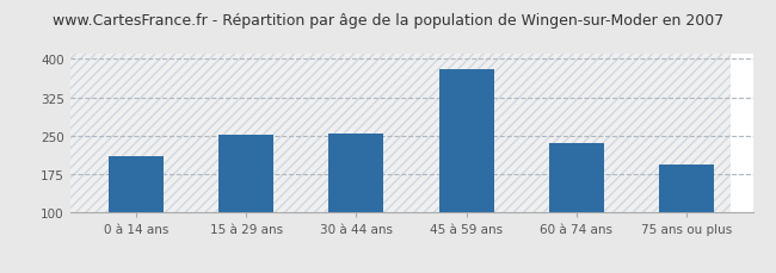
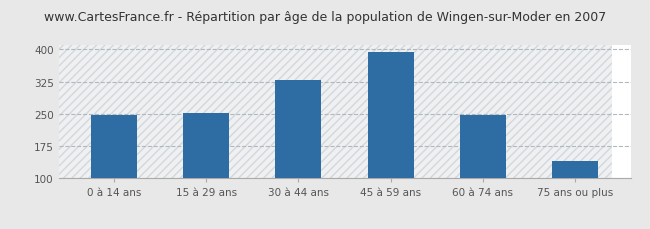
0 à 14 ans: 210 -> 247
30 à 44 ans: 255 -> 328
45 à 59 ans: 380 -> 393
60 à 74 ans: 235 -> 248
75 ans ou plus: 195 -> 140
